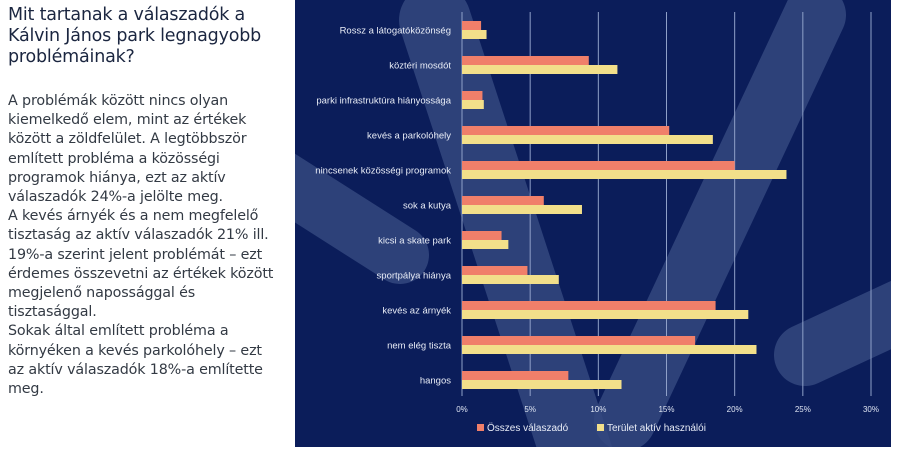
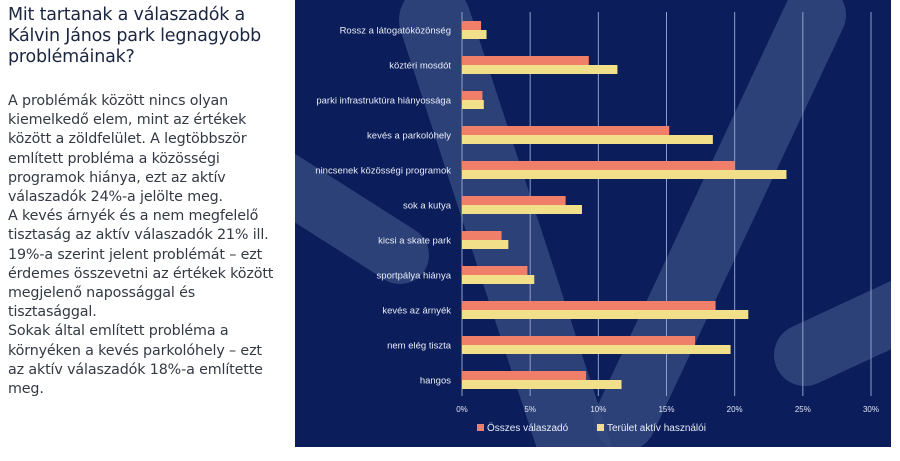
Összes válaszadó/sok a kutya: 6.0% -> 7.6%
Terület aktív használói/sportpálya hiánya: 7.1% -> 5.3%
Terület aktív használói/nem elég tiszta: 21.6% -> 19.7%
Összes válaszadó/hangos: 7.8% -> 9.1%
